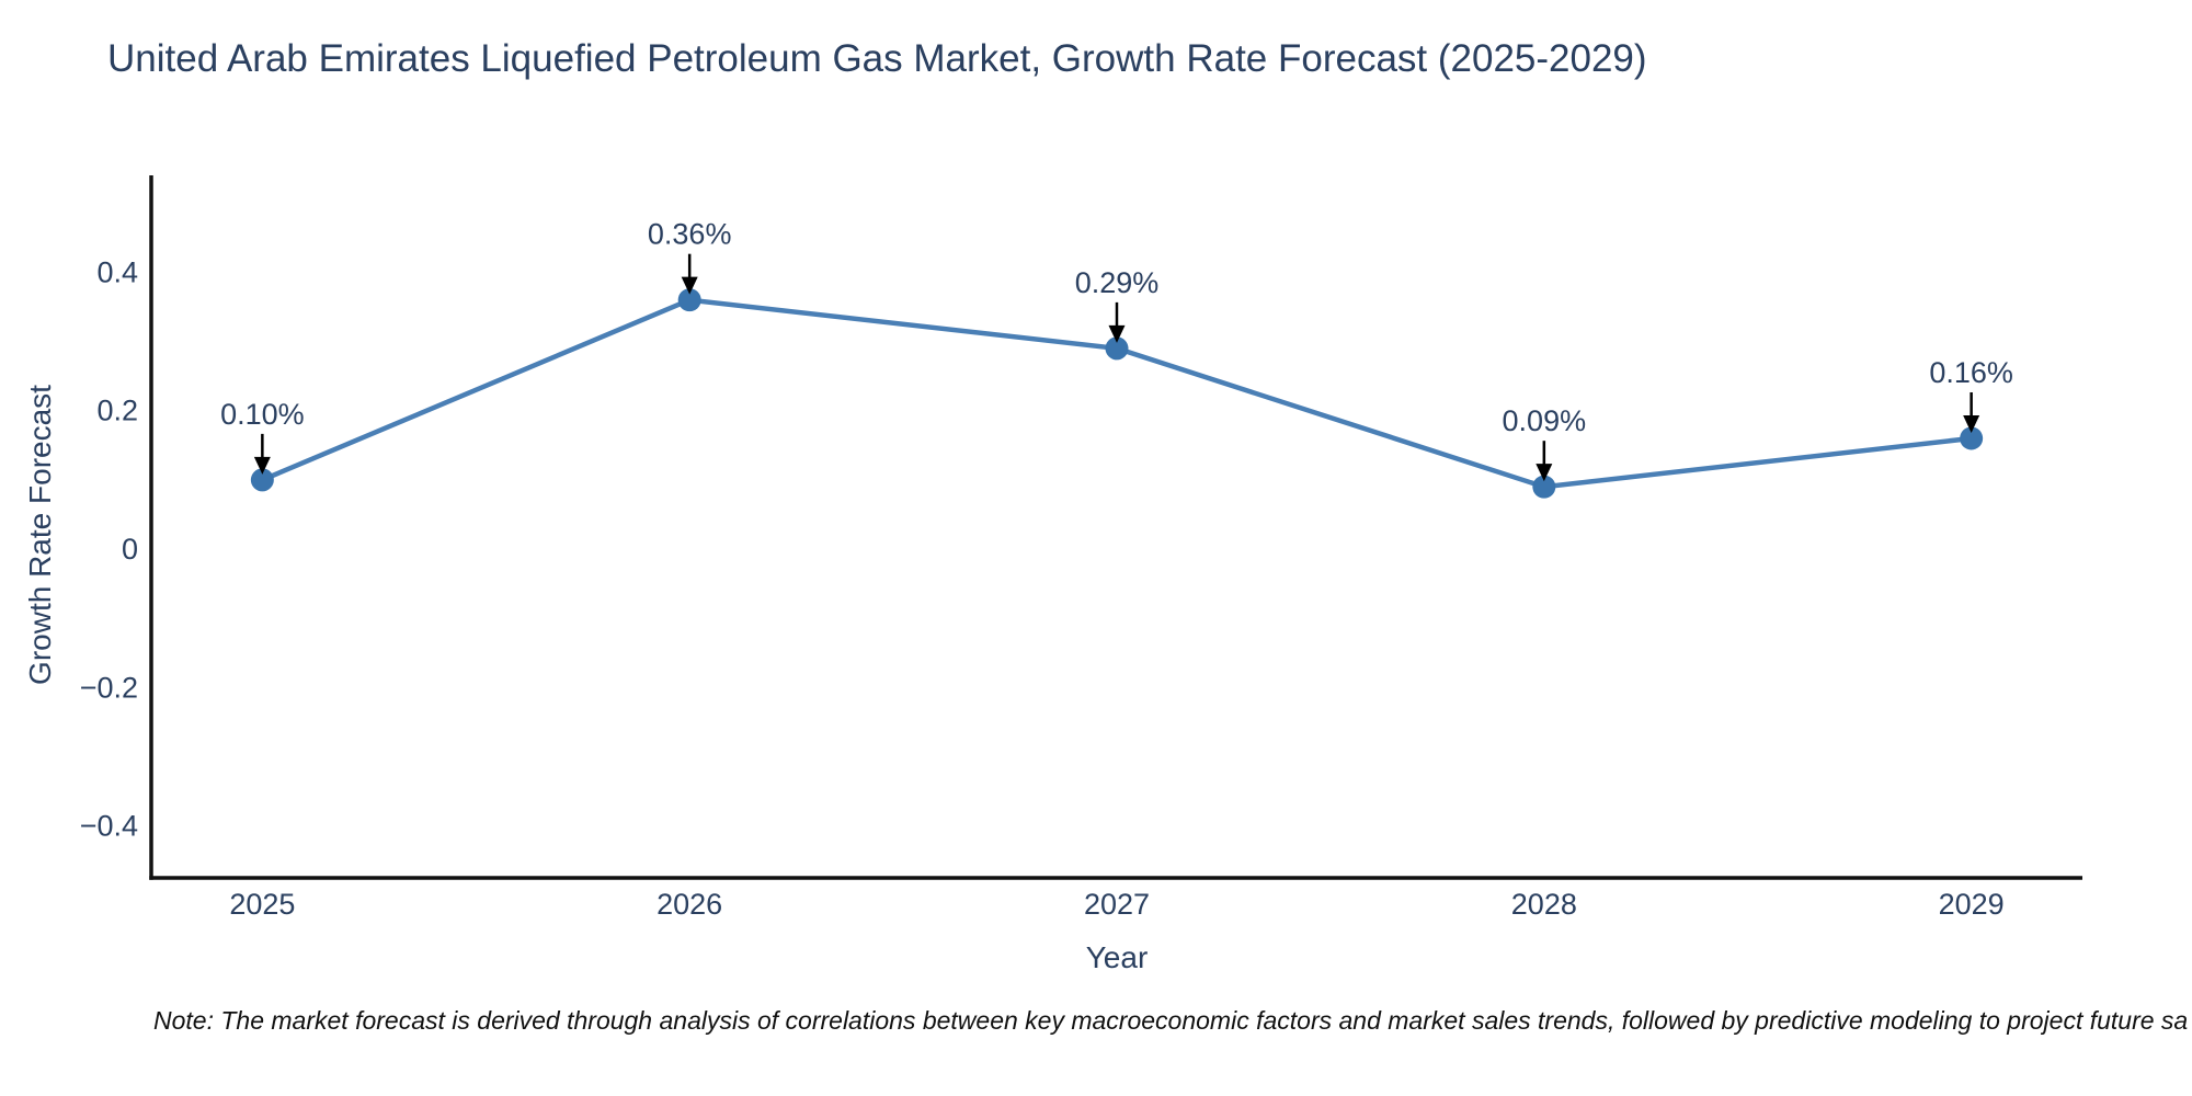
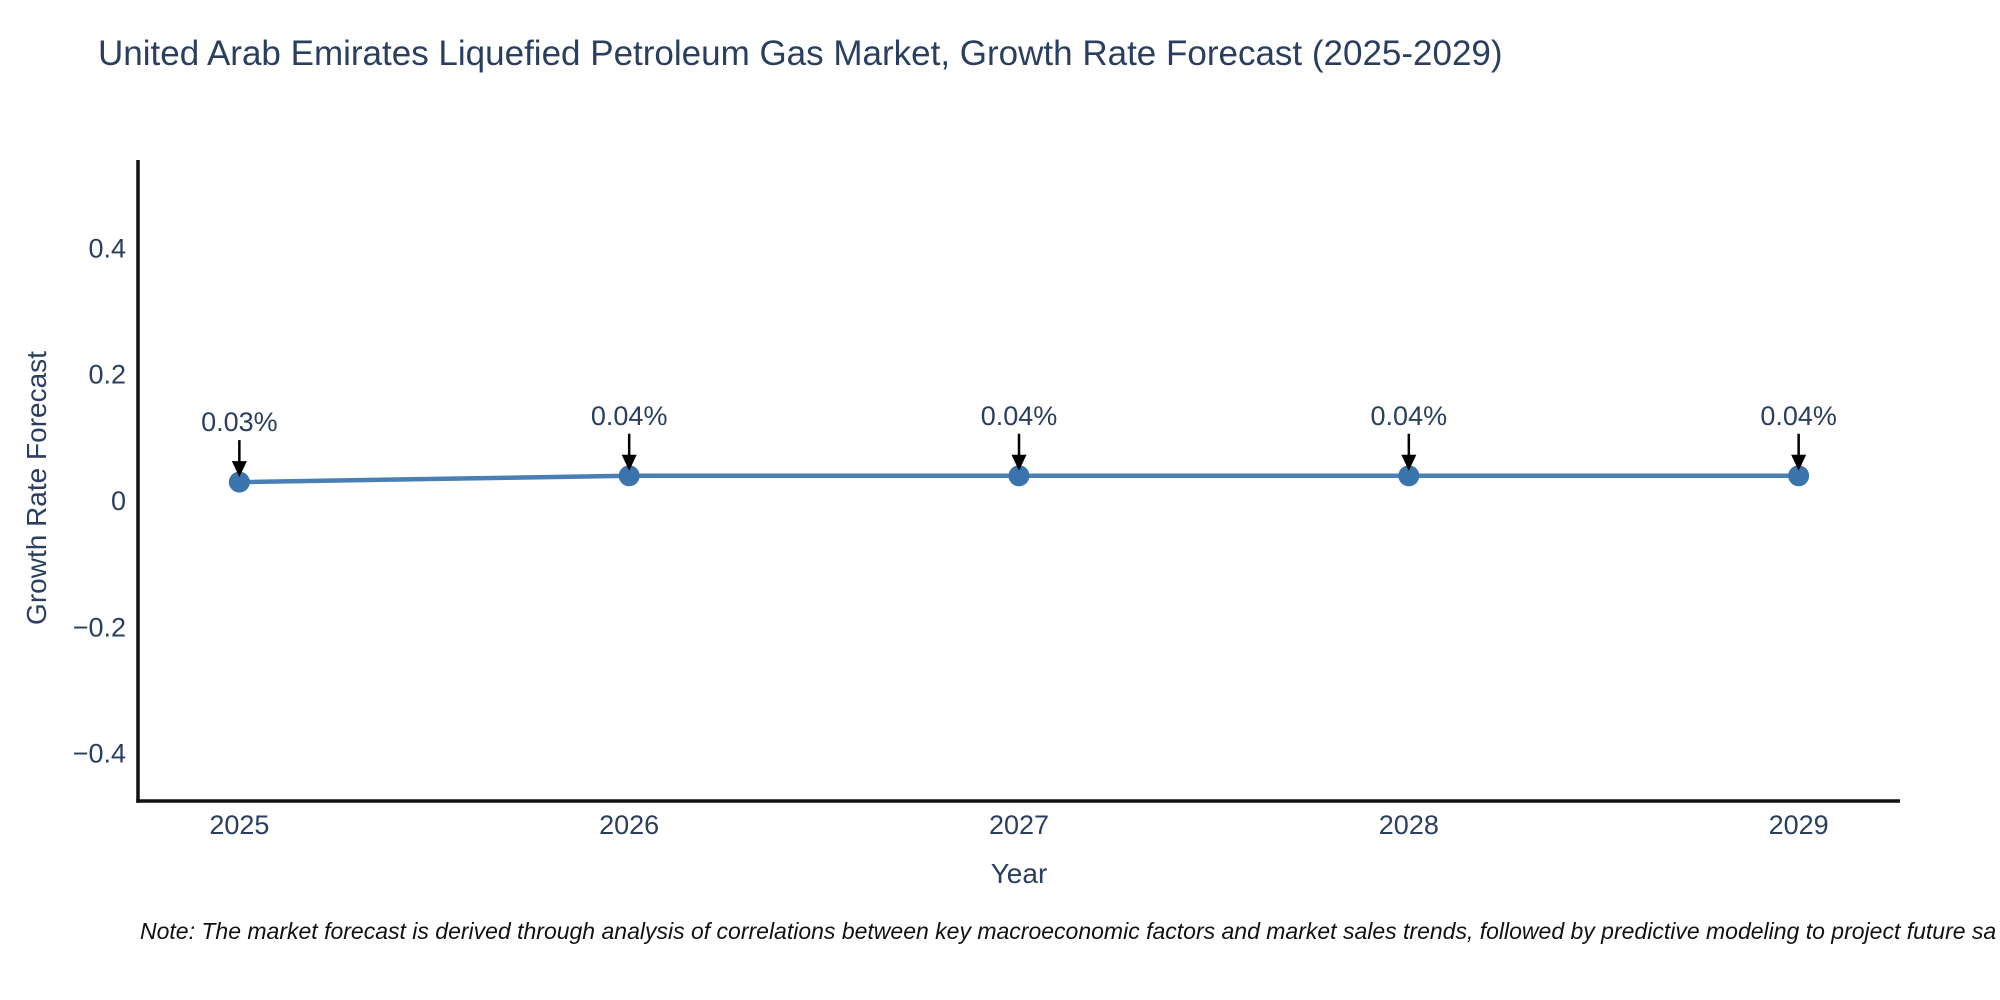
2025: 0.10% -> 0.03%
2026: 0.36% -> 0.04%
2027: 0.29% -> 0.04%
2028: 0.09% -> 0.04%
2029: 0.16% -> 0.04%
